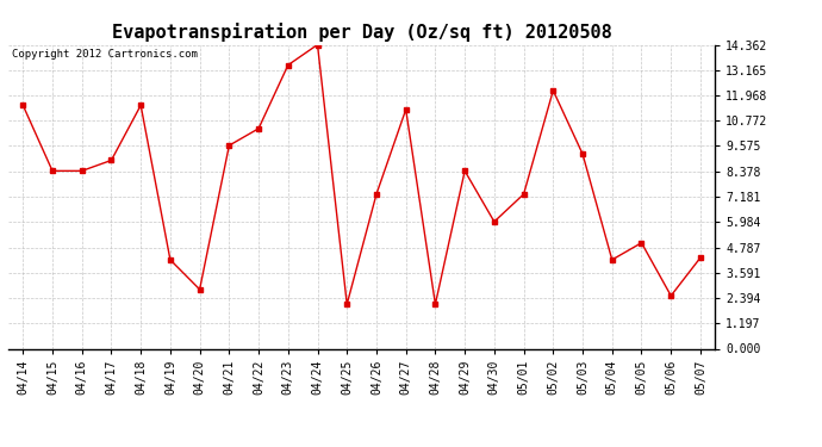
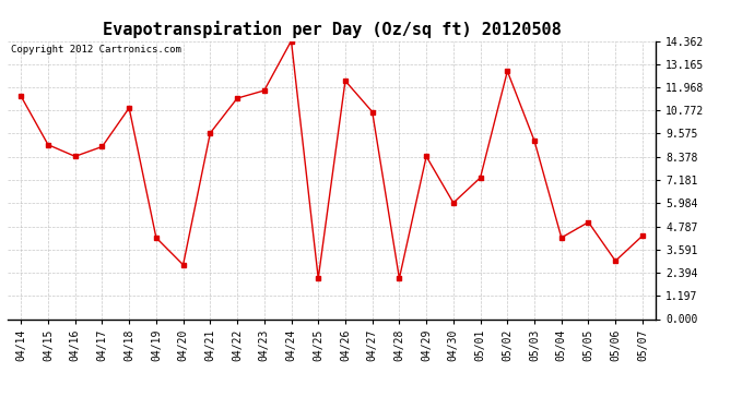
04/15: 8.4 -> 9.0
04/18: 11.5 -> 10.9
04/22: 10.4 -> 11.4
04/23: 13.4 -> 11.8
04/26: 7.3 -> 12.3
04/27: 11.3 -> 10.7
05/02: 12.2 -> 12.8
05/06: 2.5 -> 3.0
